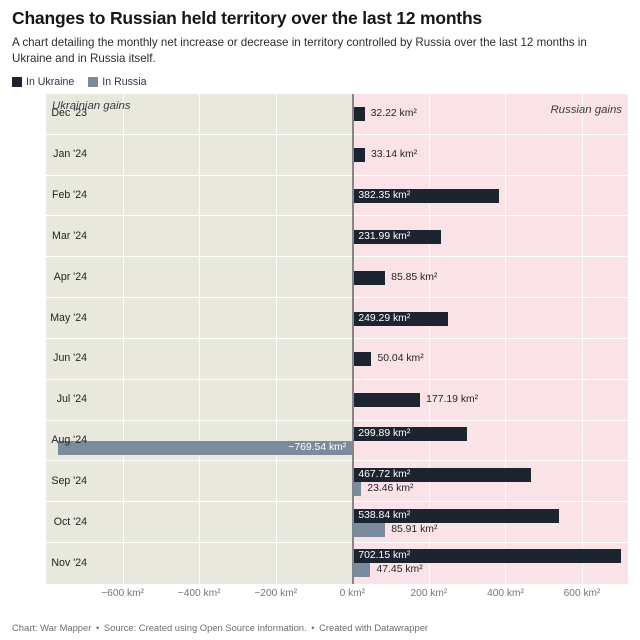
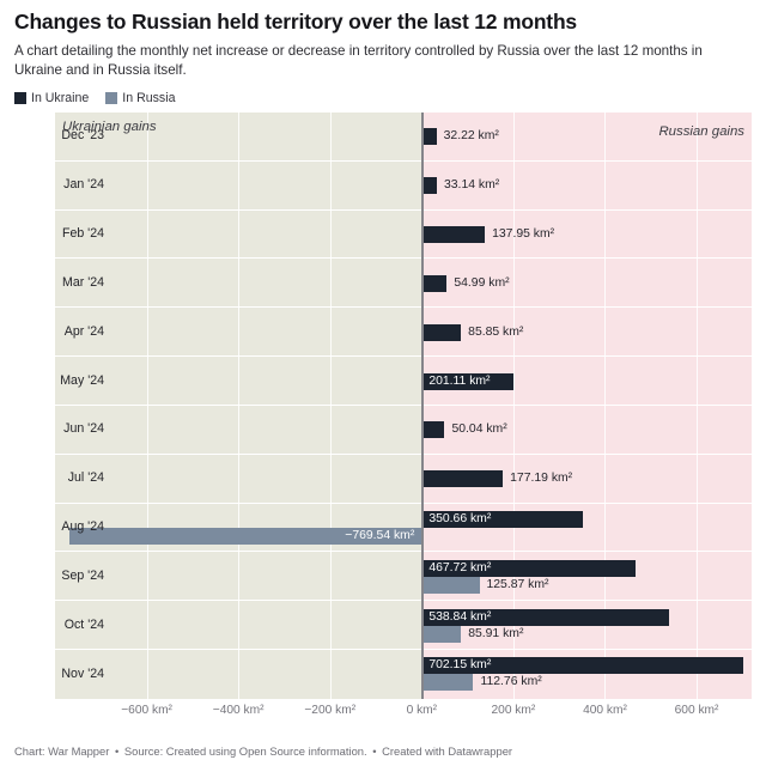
In Ukraine/Feb '24: 382.35 -> 137.95
In Ukraine/Mar '24: 231.99 -> 54.99
In Ukraine/May '24: 249.29 -> 201.11
In Ukraine/Aug '24: 299.89 -> 350.66
In Russia/Sep '24: 23.46 -> 125.87
In Russia/Nov '24: 47.45 -> 112.76
